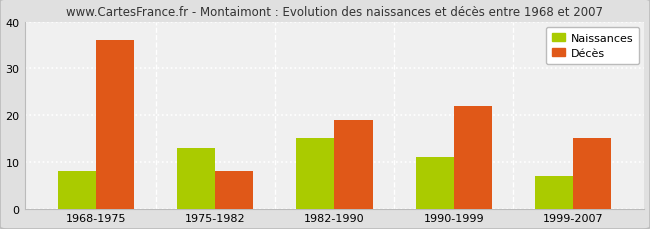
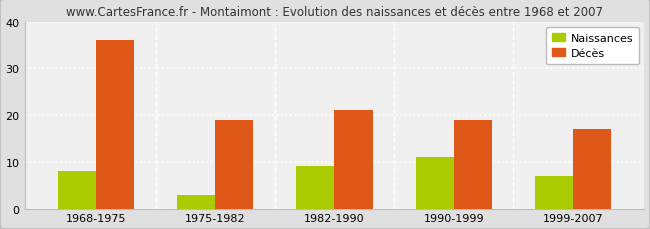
Naissances/1975-1982: 13 -> 3
Décès/1975-1982: 8 -> 19
Naissances/1982-1990: 15 -> 9
Décès/1982-1990: 19 -> 21
Décès/1990-1999: 22 -> 19
Décès/1999-2007: 15 -> 17
